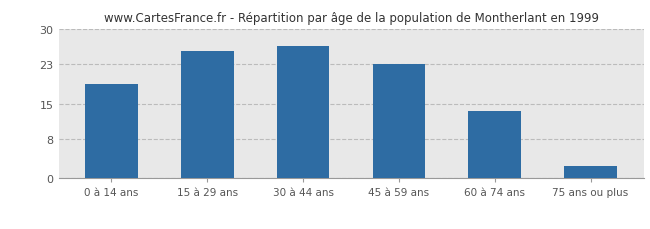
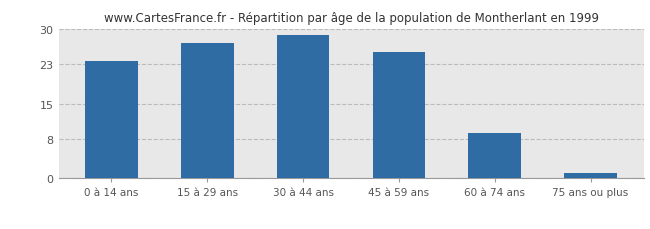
0 à 14 ans: 19.0 -> 23.5
15 à 29 ans: 25.5 -> 27.2
30 à 44 ans: 26.5 -> 28.7
45 à 59 ans: 23.0 -> 25.3
60 à 74 ans: 13.5 -> 9.2
75 ans ou plus: 2.5 -> 1.0
